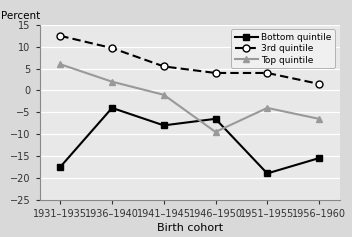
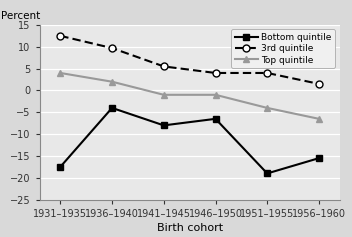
Top quintile/1931–1935: 6.0 -> 4.0
Top quintile/1946–1950: -9.5 -> -1.0
